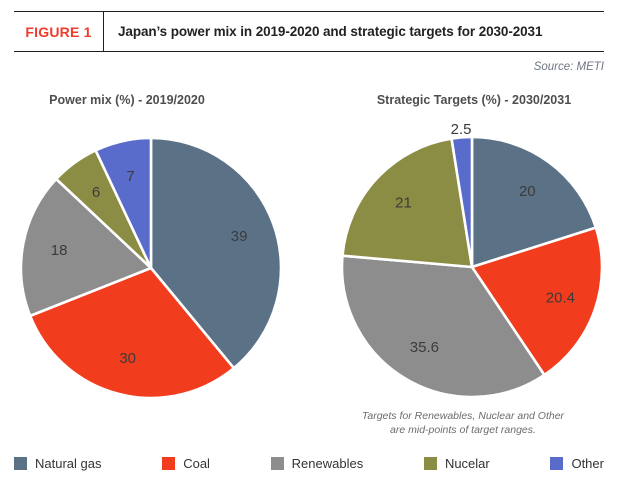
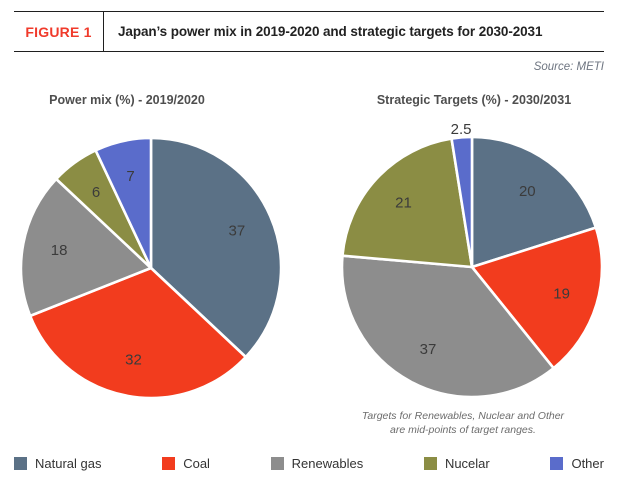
Power mix (%) - 2019/2020/Natural gas: 39 -> 37
Power mix (%) - 2019/2020/Coal: 30 -> 32
Strategic Targets (%) - 2030/2031/Coal: 20.4 -> 19
Strategic Targets (%) - 2030/2031/Renewables: 35.6 -> 37
